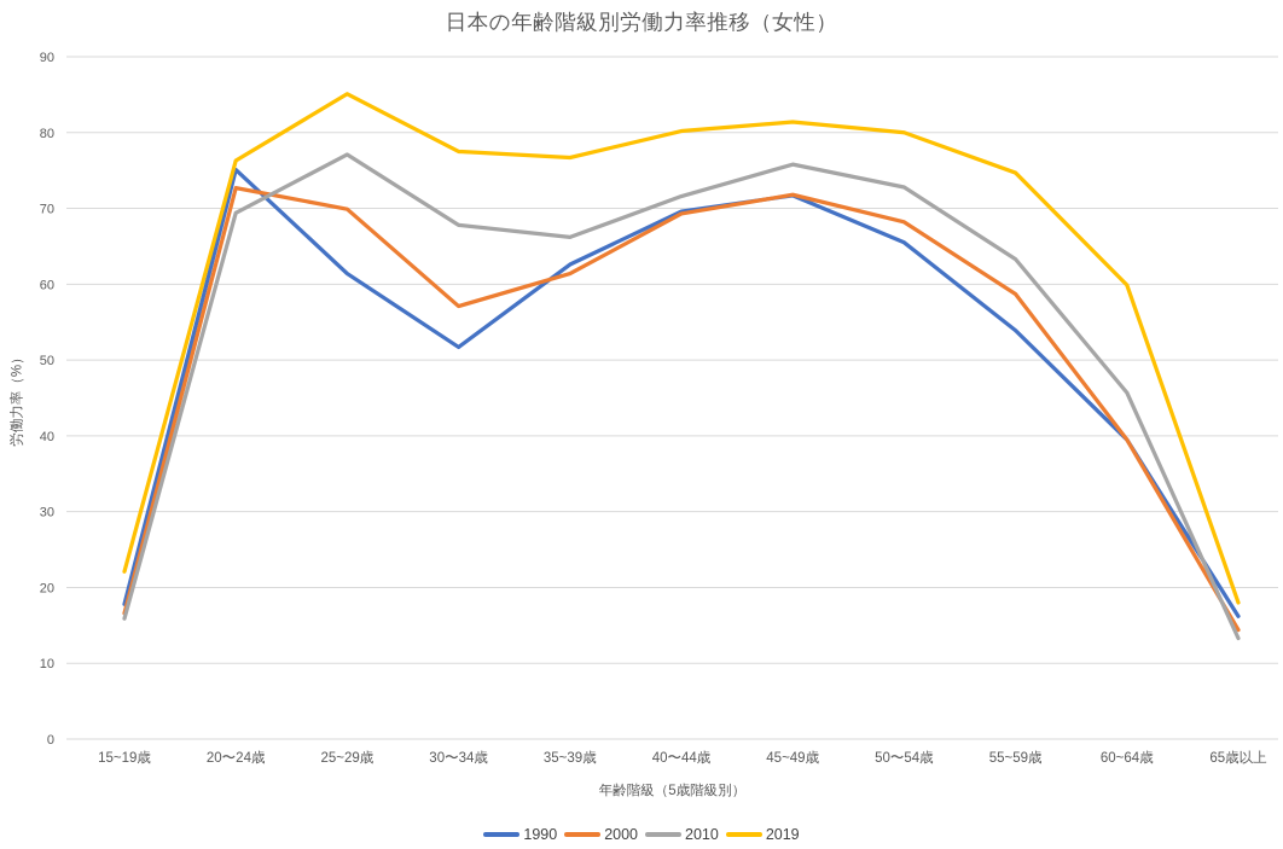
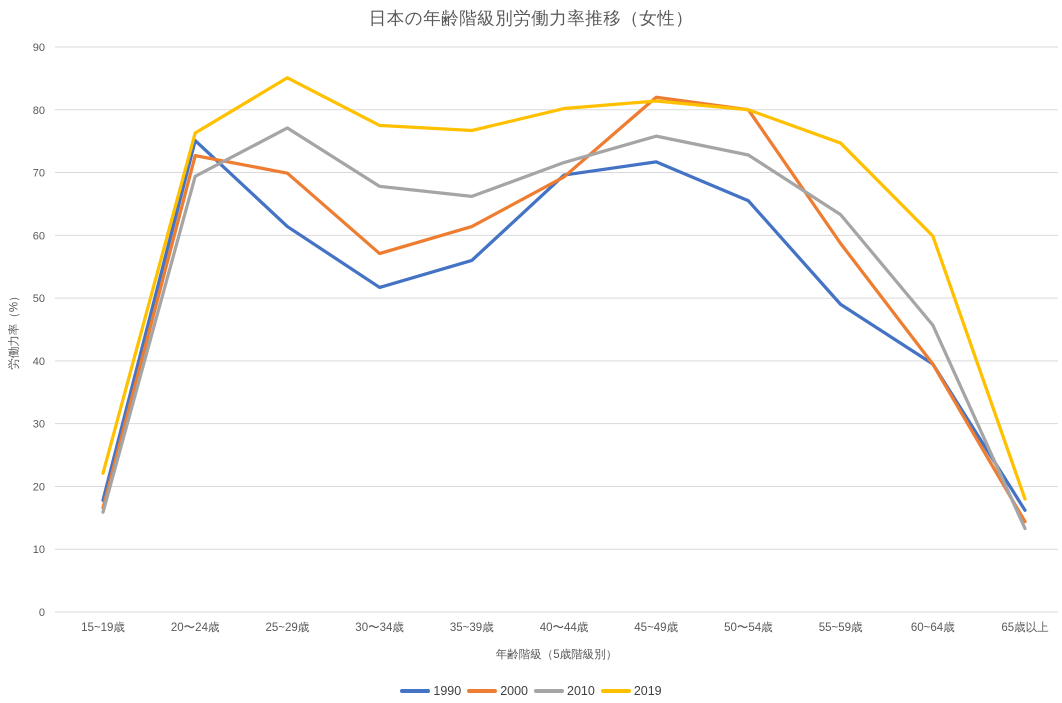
1990/35~39歳: 63 -> 56
2000/45~49歳: 72 -> 82
2000/50〜54歳: 68 -> 80
1990/55~59歳: 54 -> 49
